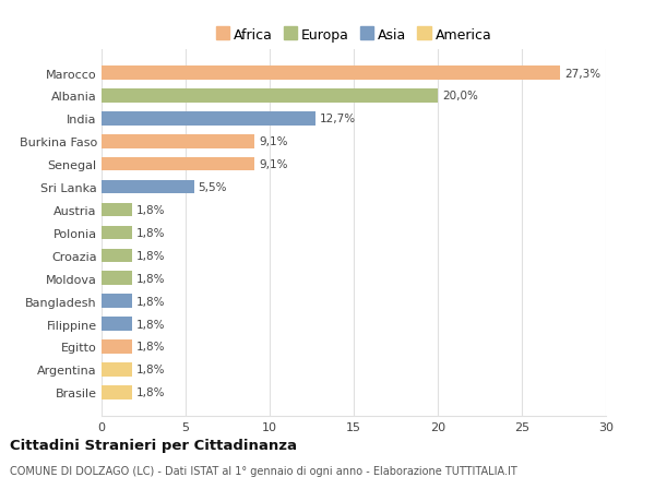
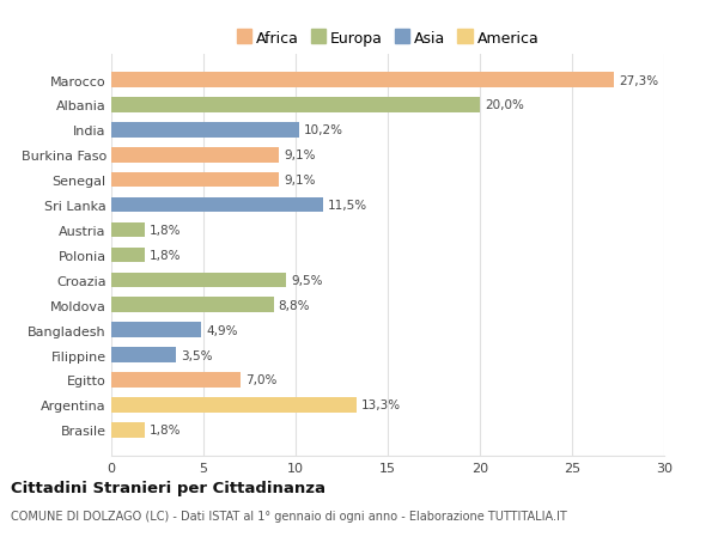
India: 12,7% -> 10,2%
Sri Lanka: 5,5% -> 11,5%
Croazia: 1,8% -> 9,5%
Moldova: 1,8% -> 8,8%
Bangladesh: 1,8% -> 4,9%
Filippine: 1,8% -> 3,5%
Egitto: 1,8% -> 7,0%
Argentina: 1,8% -> 13,3%
